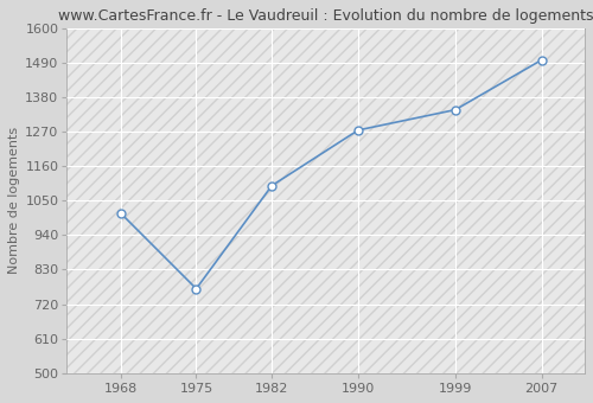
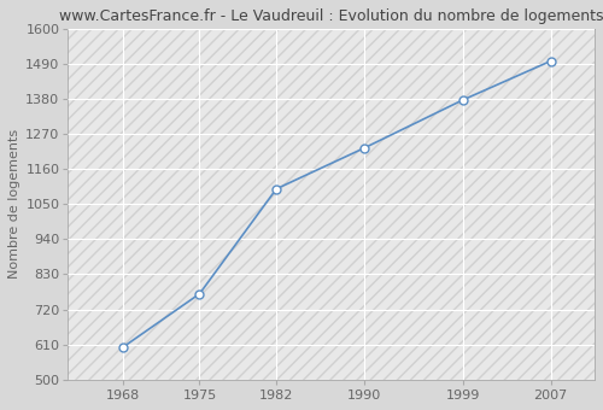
1968: 1010 -> 601
1990: 1275 -> 1226
1999: 1340 -> 1377
